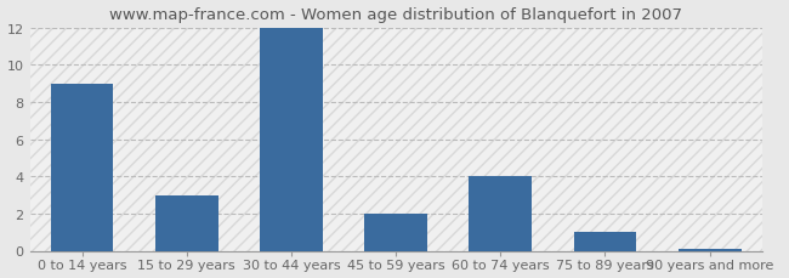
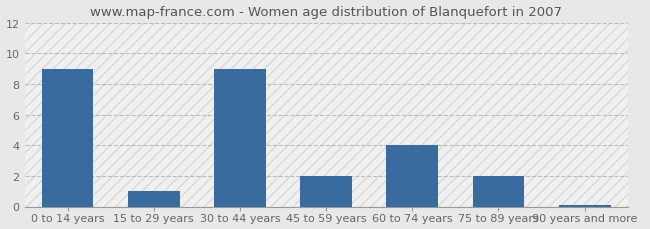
15 to 29 years: 3.0 -> 1.0
30 to 44 years: 12.0 -> 9.0
75 to 89 years: 1.0 -> 2.0
